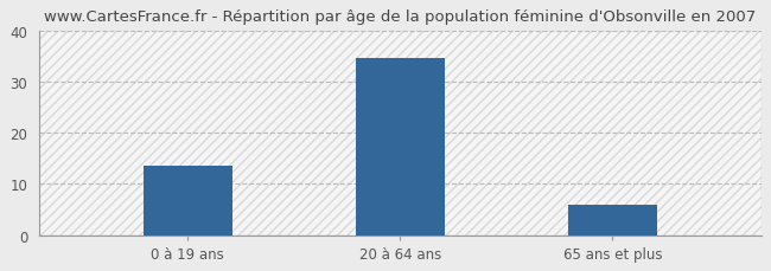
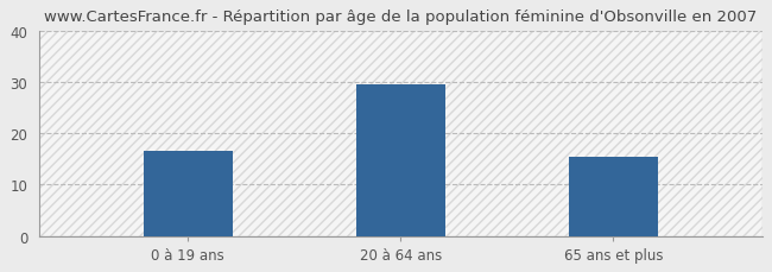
0 à 19 ans: 13.5 -> 16.5
20 à 64 ans: 34.5 -> 29.5
65 ans et plus: 6.0 -> 15.5
